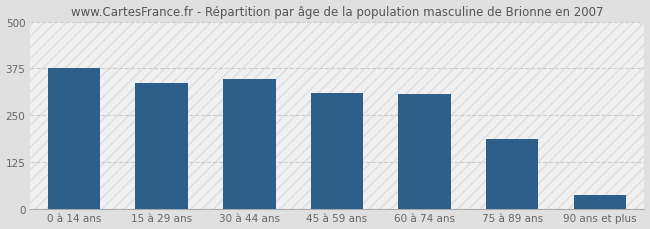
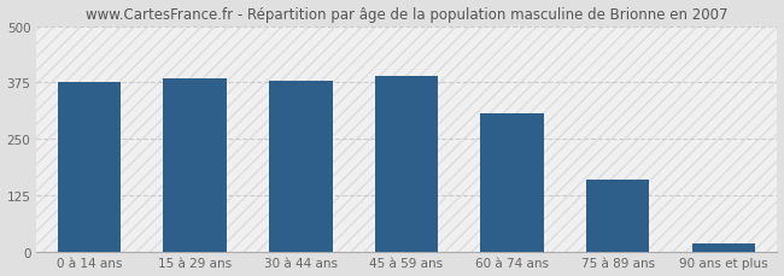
15 à 29 ans: 335 -> 385
30 à 44 ans: 345 -> 378
45 à 59 ans: 310 -> 388
75 à 89 ans: 185 -> 160
90 ans et plus: 35 -> 18
